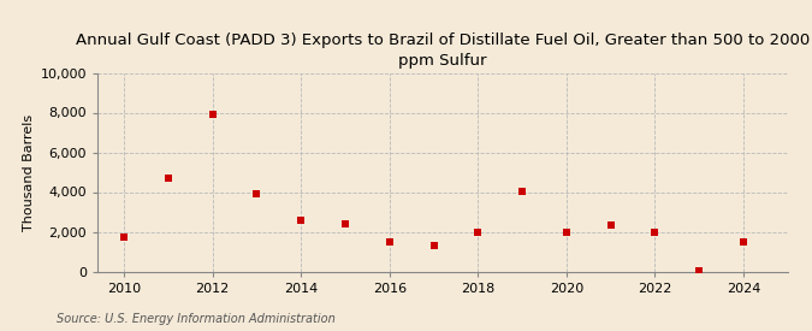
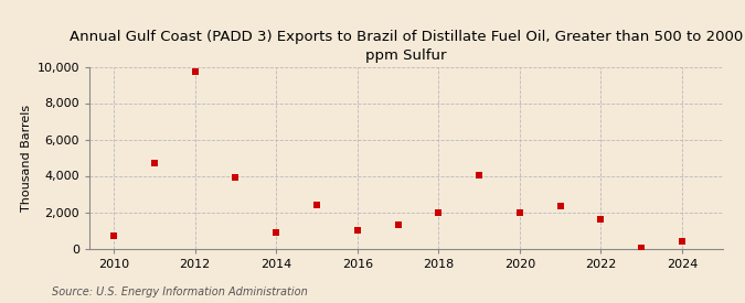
2010: 1,700 -> 700
2012: 7,900 -> 9,700
2014: 2,600 -> 900
2016: 1,500 -> 1,000
2022: 2,000 -> 1,600
2024: 1,500 -> 400
